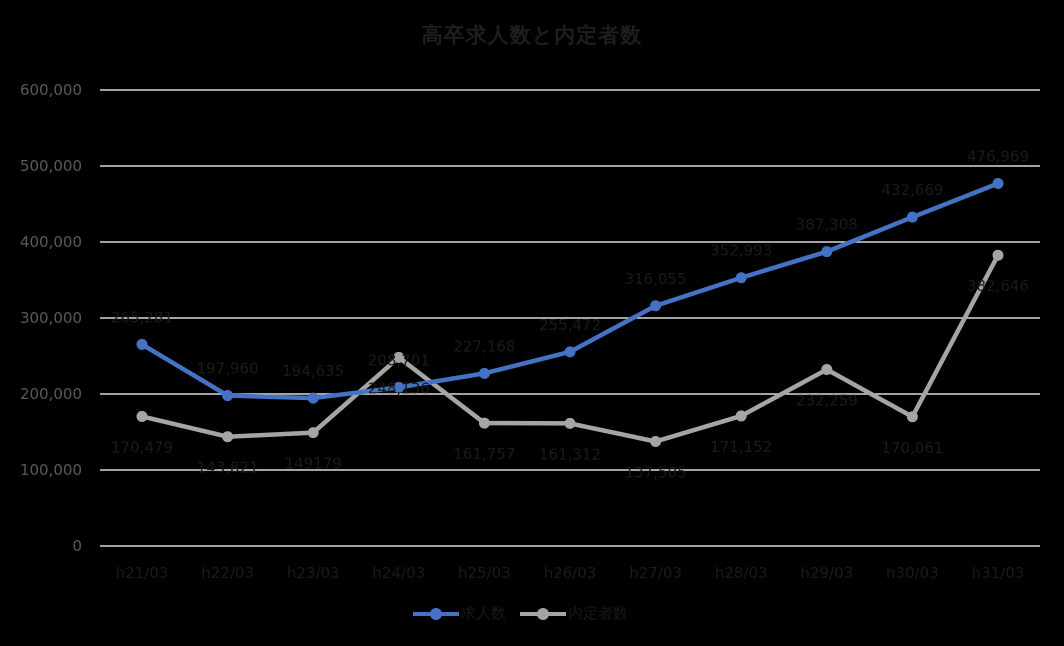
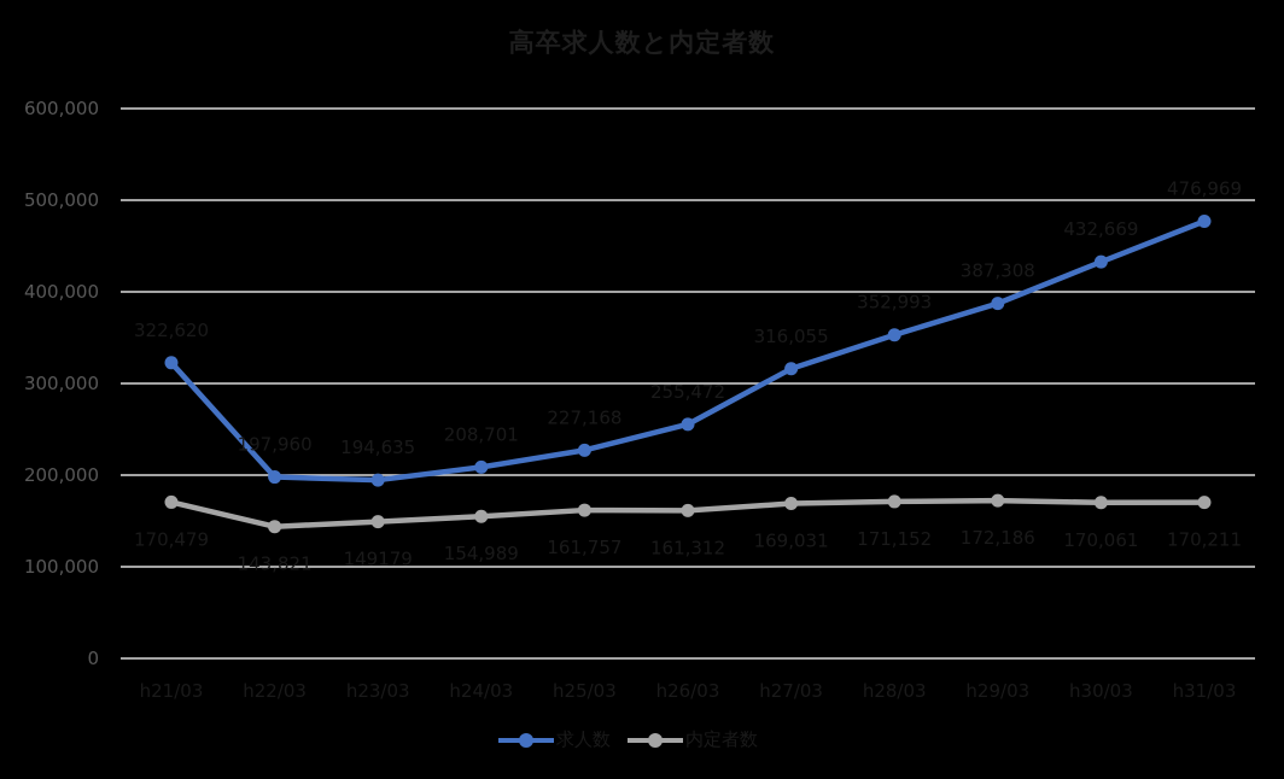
求人数/h21/03: 265,281 -> 322,620
内定者数/h24/03: 248,136 -> 154,989
内定者数/h27/03: 137,505 -> 169,031
内定者数/h29/03: 232,259 -> 172,186
内定者数/h31/03: 382,646 -> 170,211
